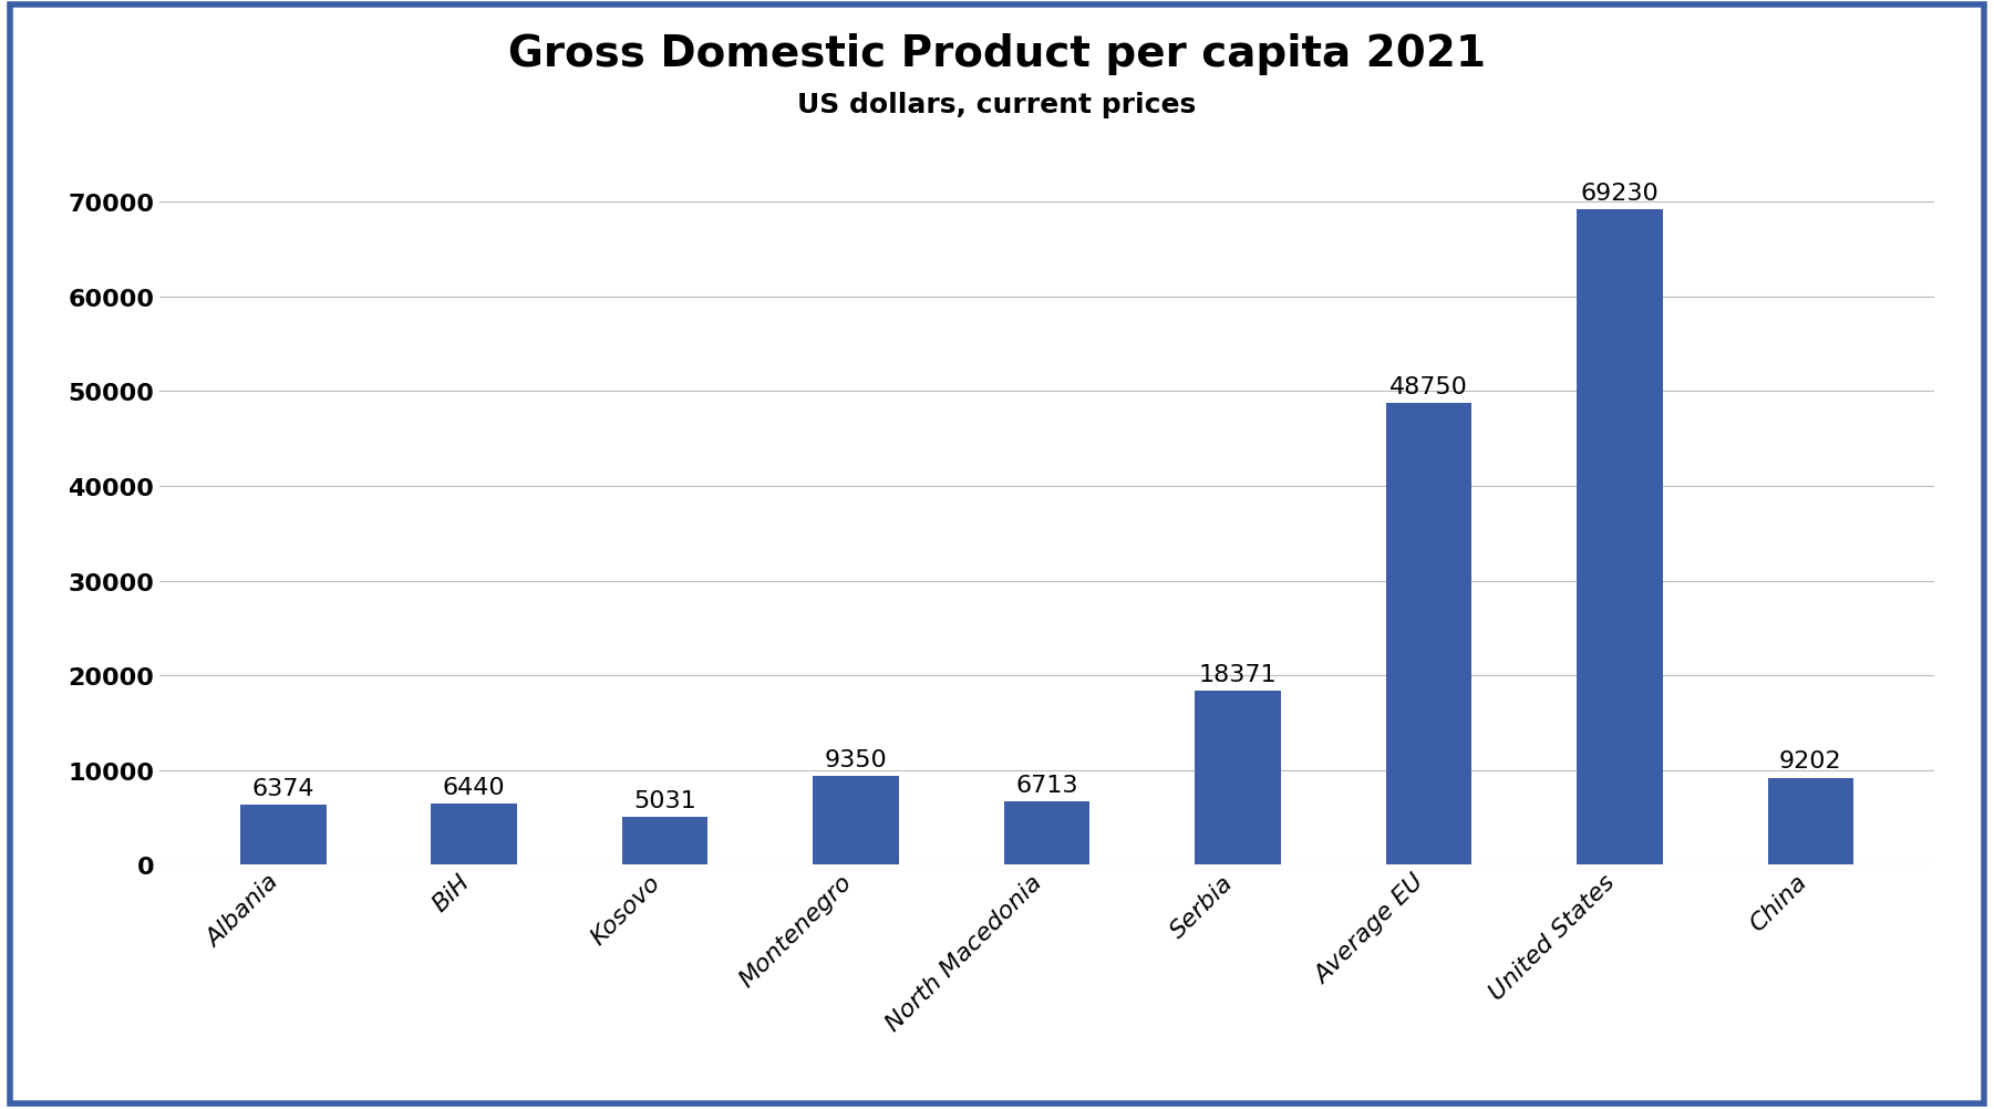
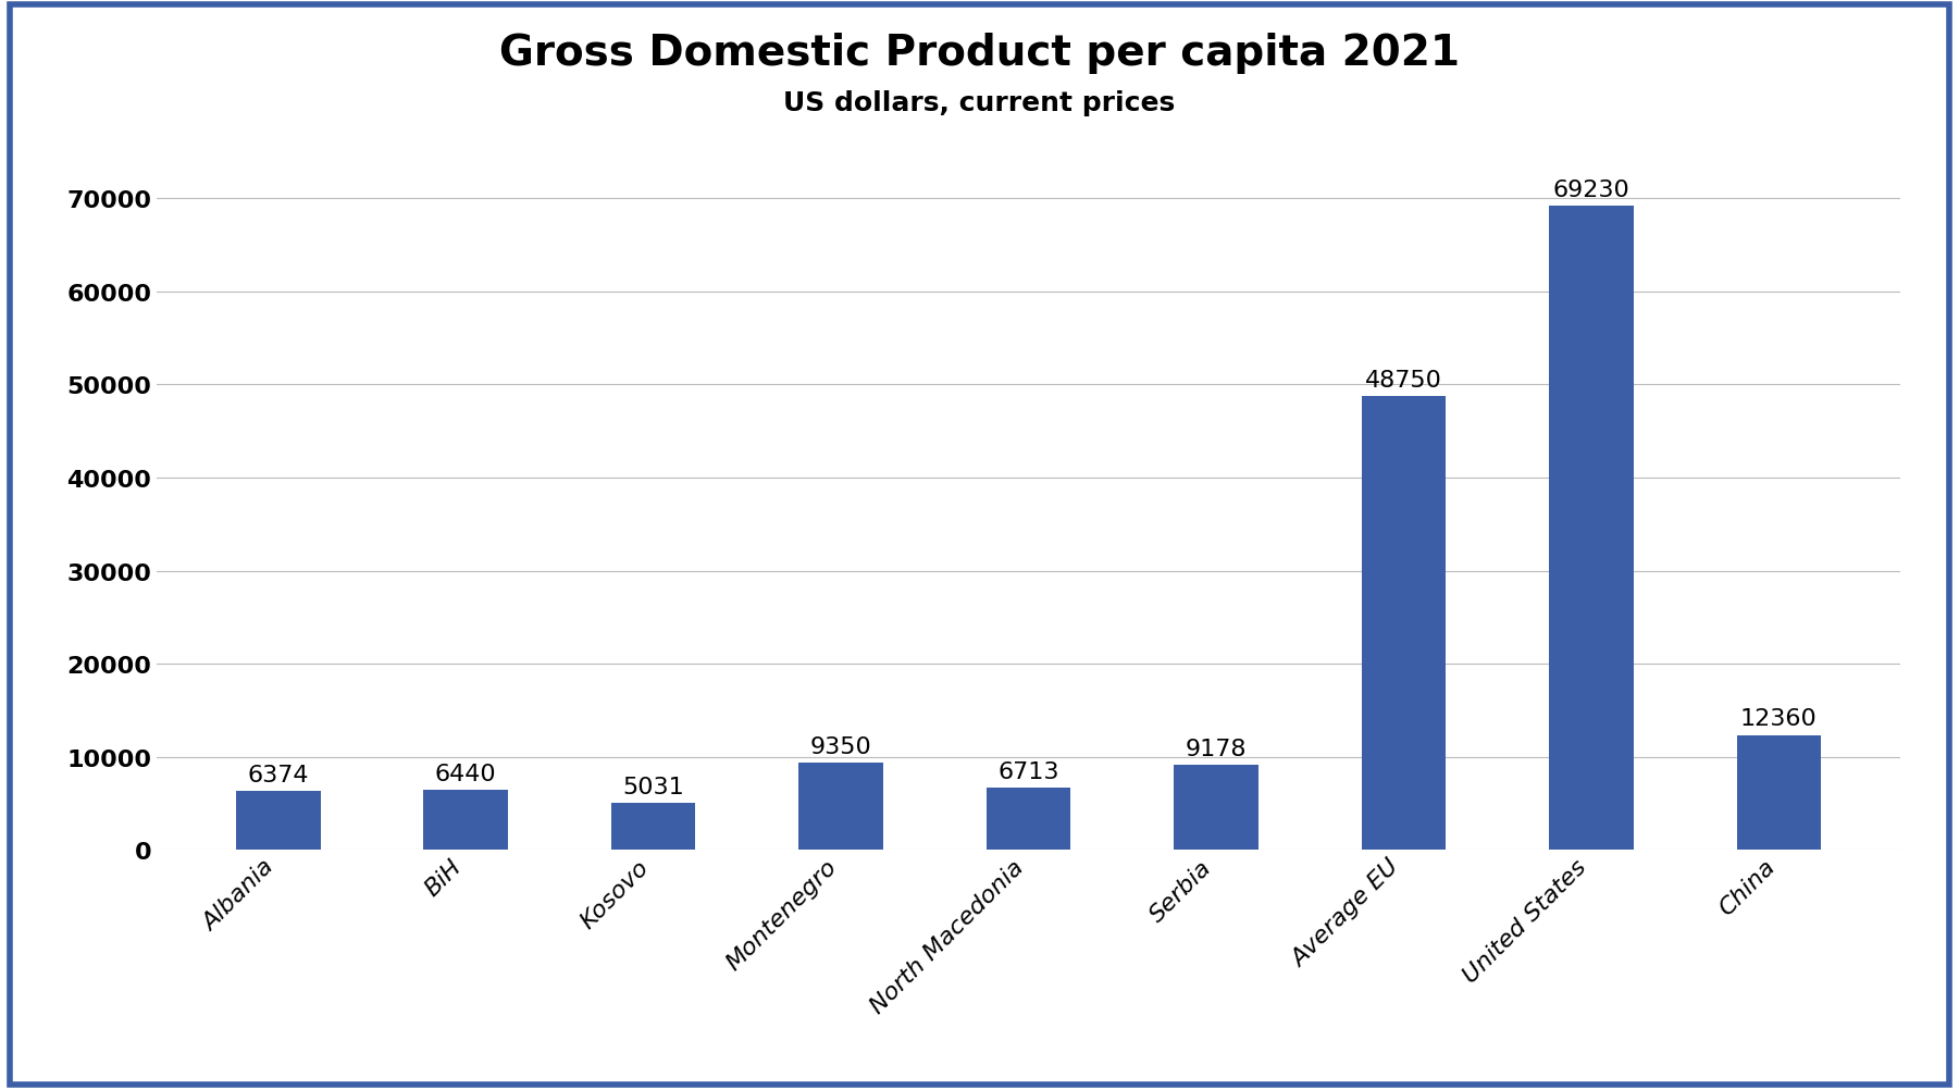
Serbia: 18371 -> 9178
China: 9202 -> 12360
